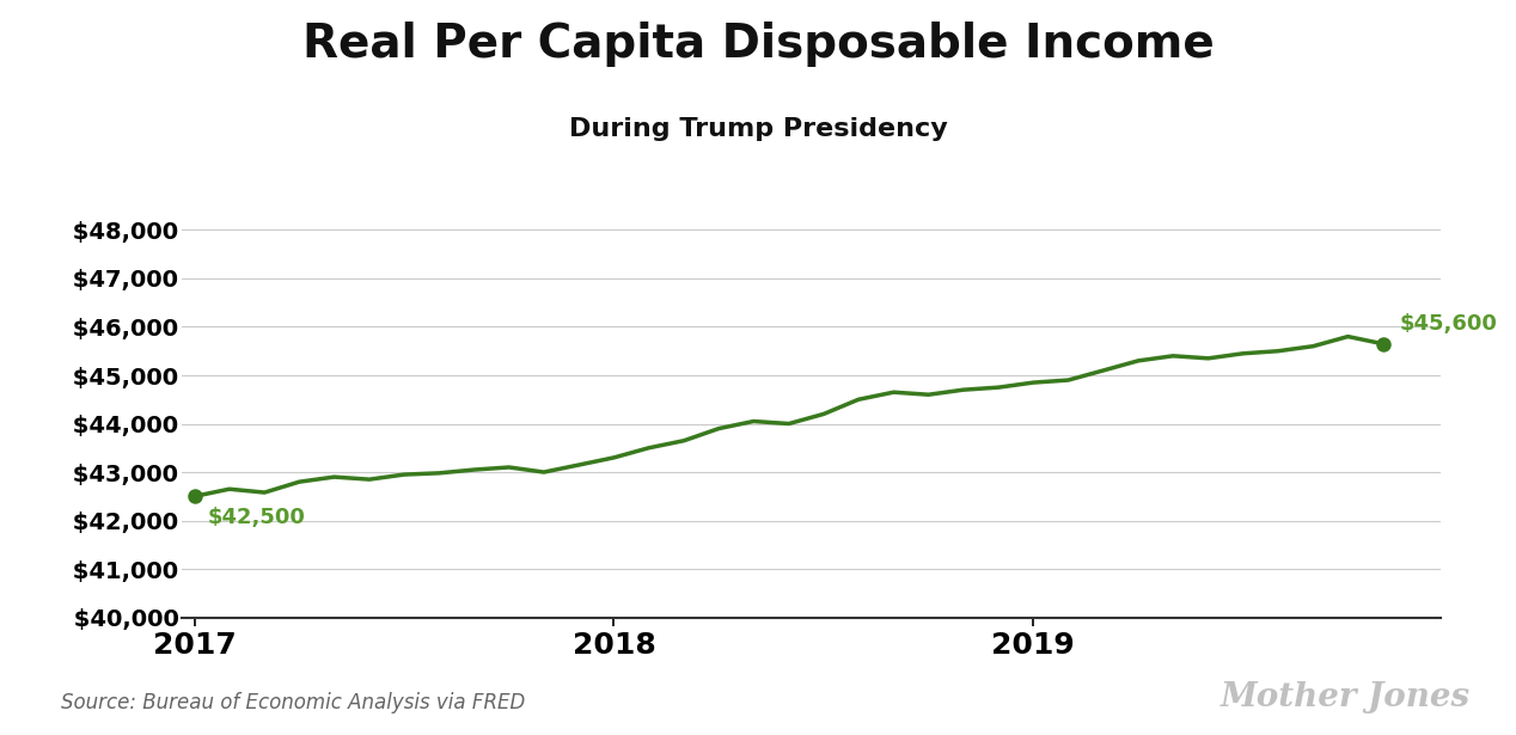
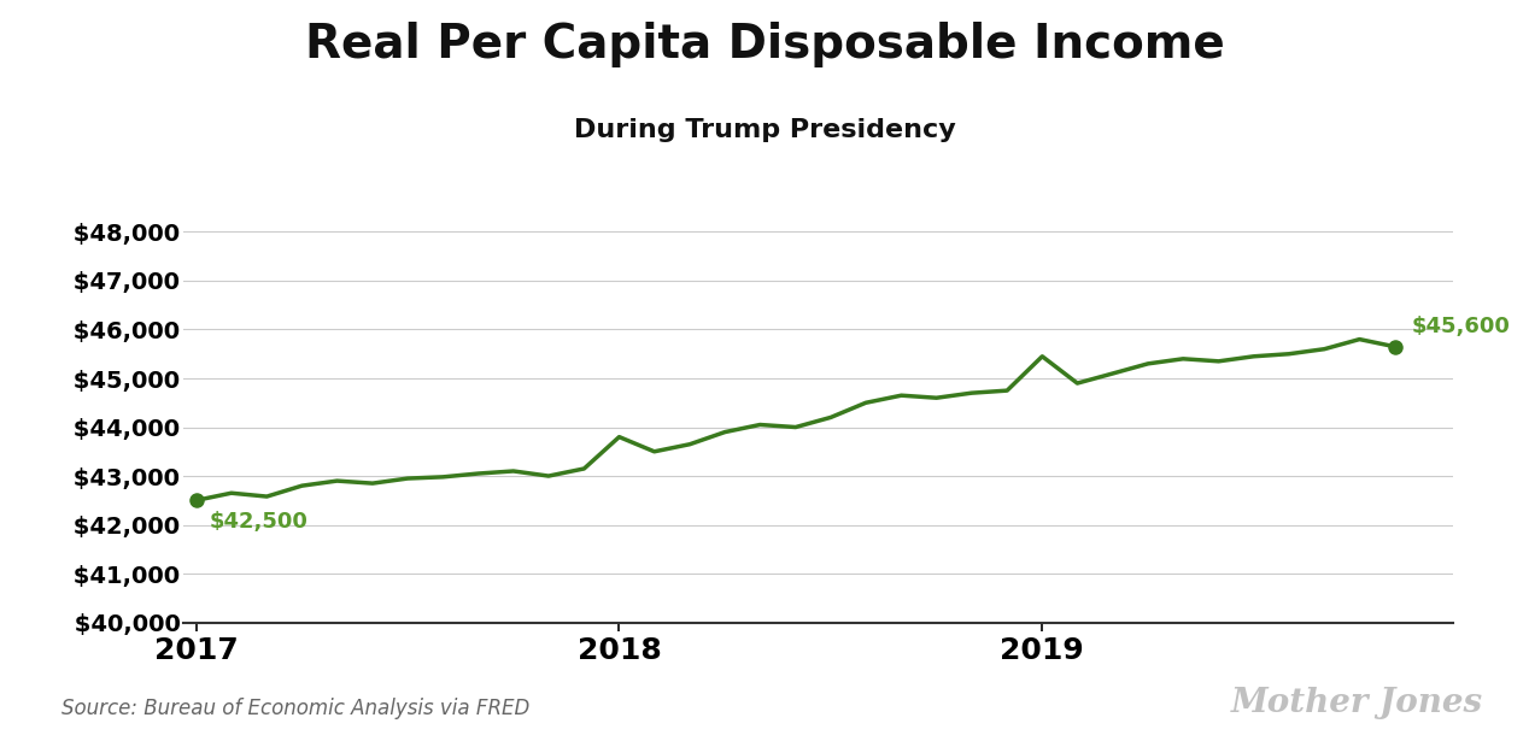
2018:  $43,300 ->  $43,800
2019:  $44,850 ->  $45,450
